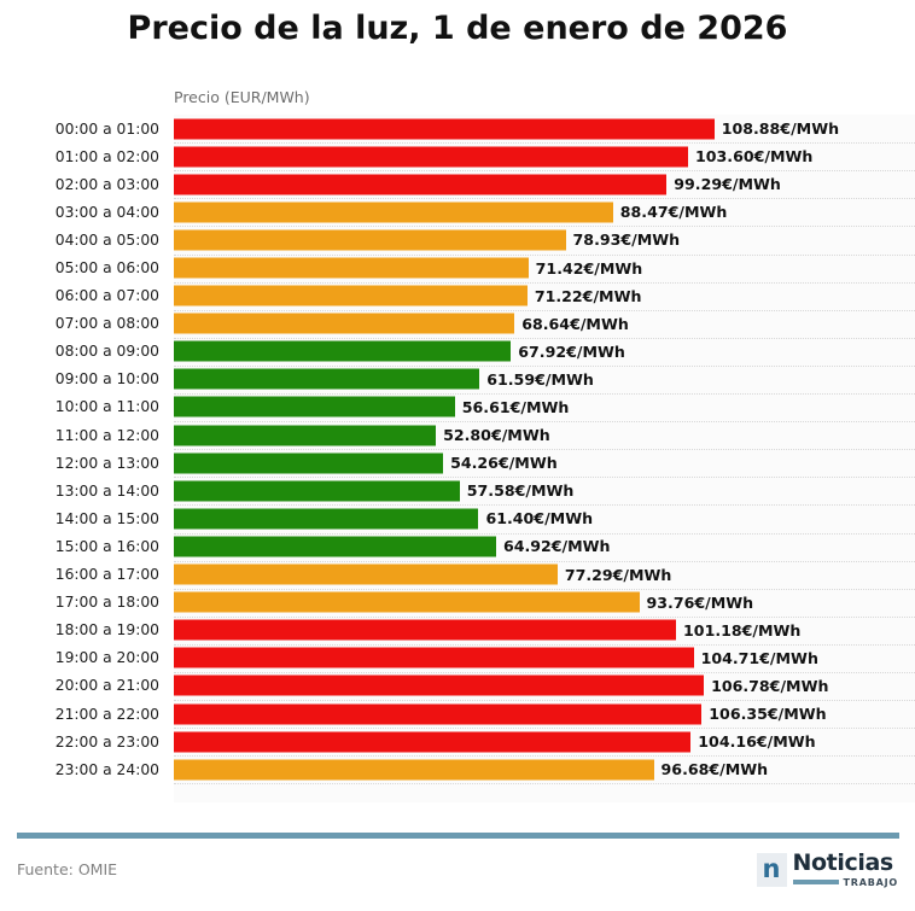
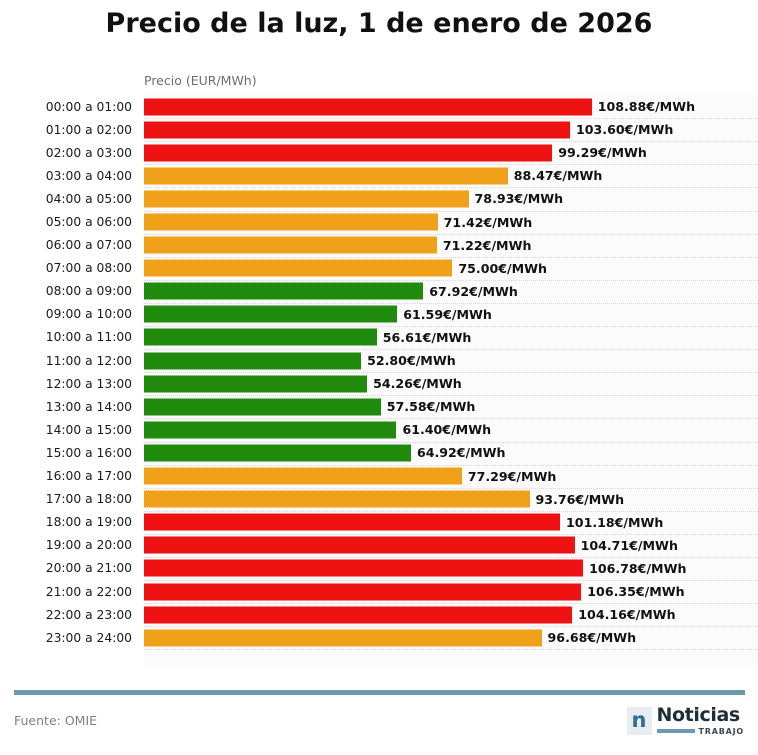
07:00 a 08:00: 68.64 -> 75.00
